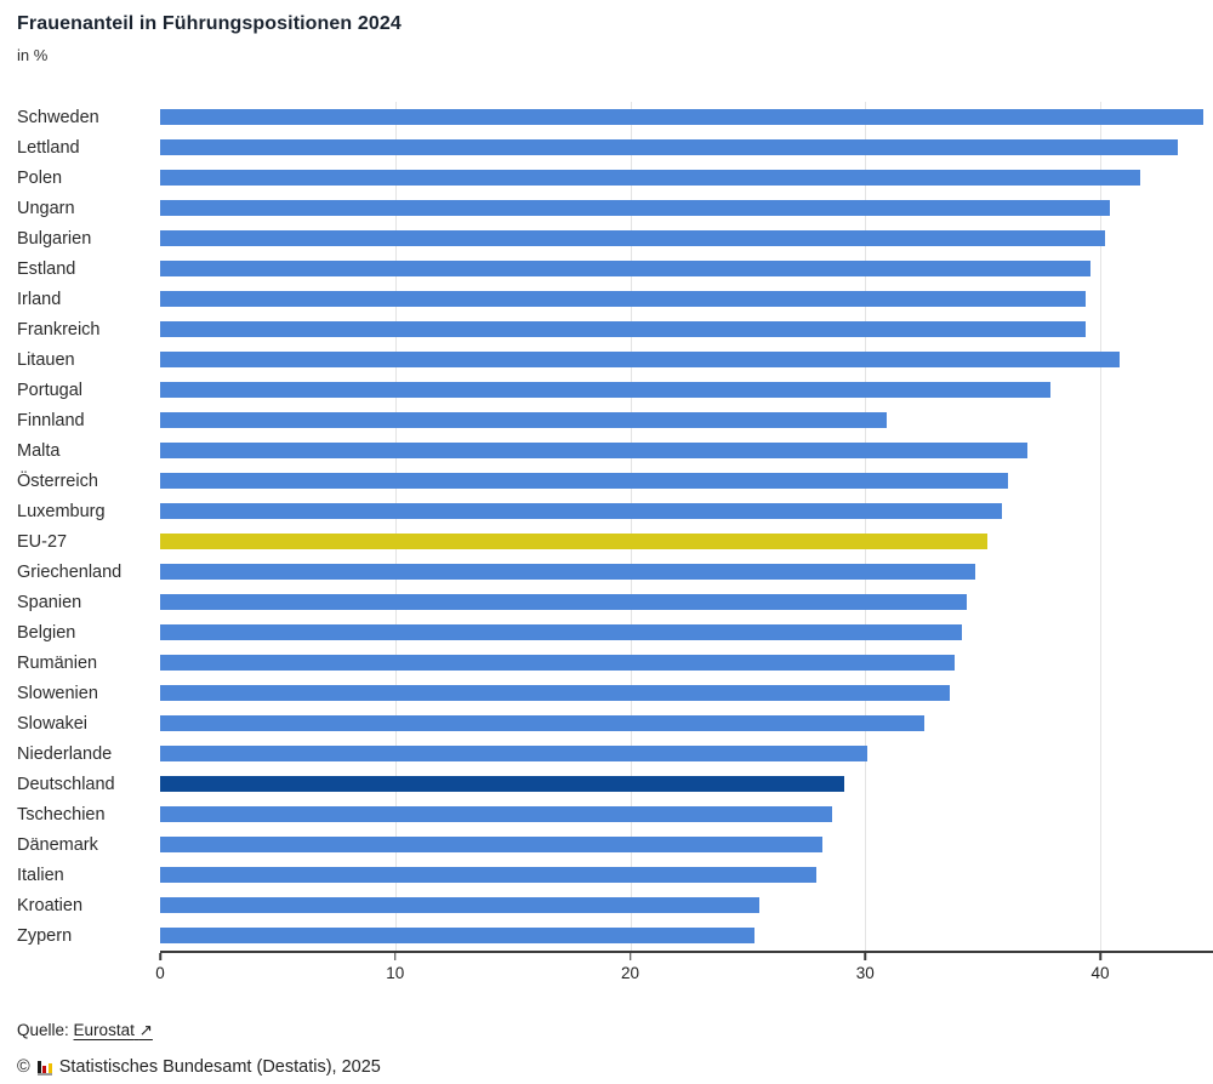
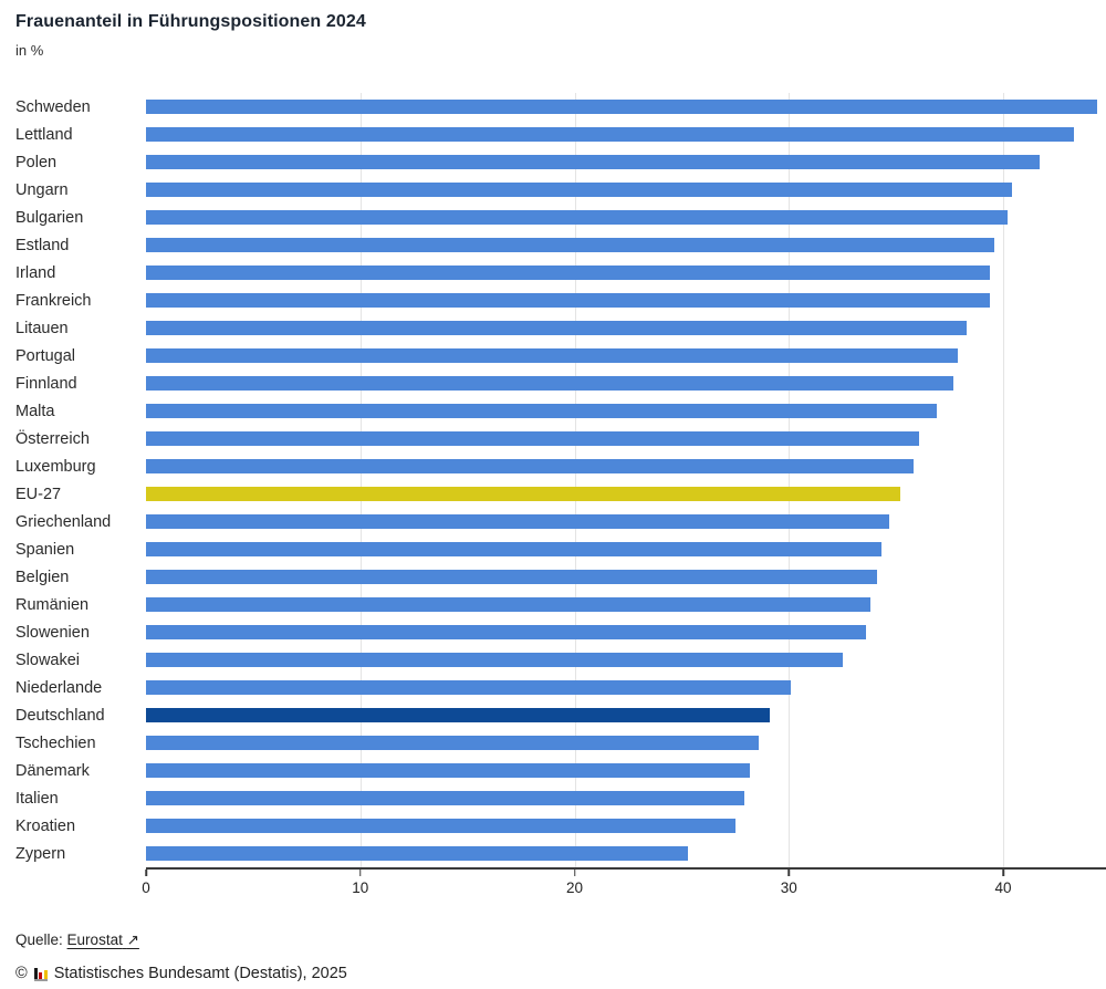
Litauen: 40.8 -> 38.3
Finnland: 30.9 -> 37.7
Kroatien: 25.5 -> 27.5
